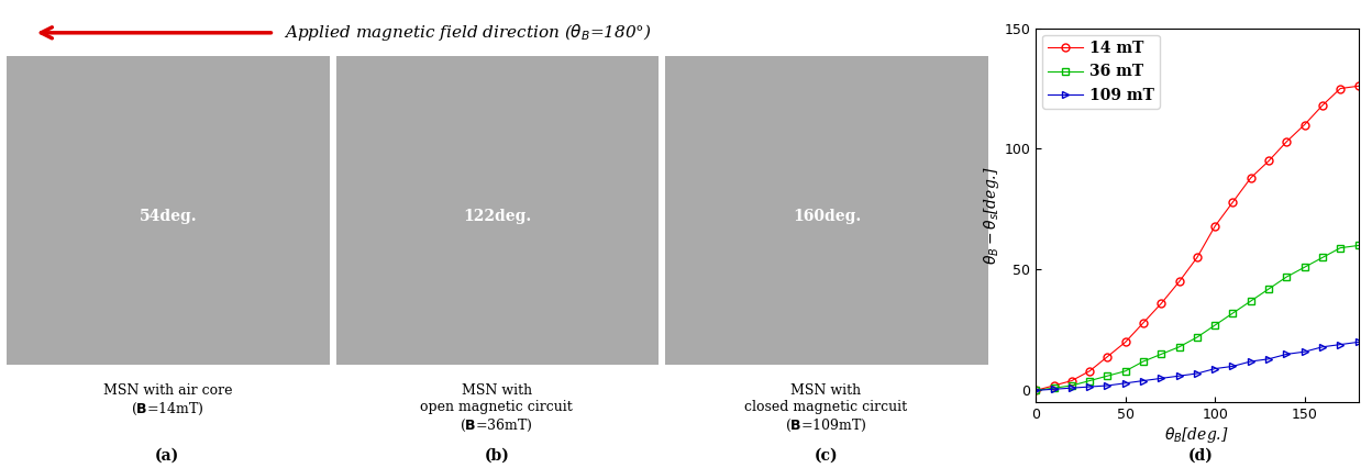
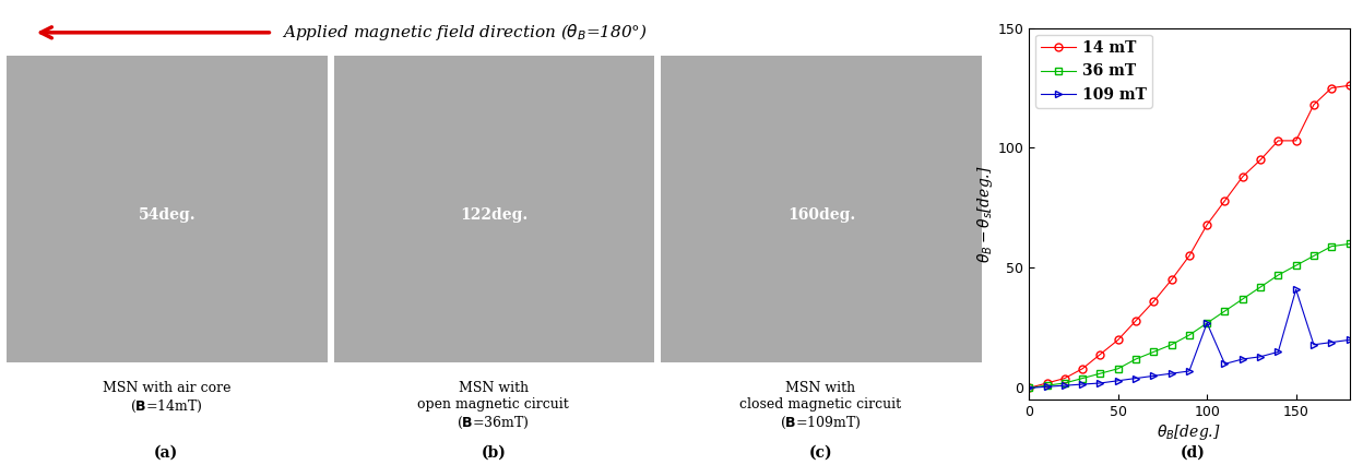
109 mT/100: 9.0 -> 27.0
14 mT/150: 110 -> 103
109 mT/150: 16.0 -> 41.0
